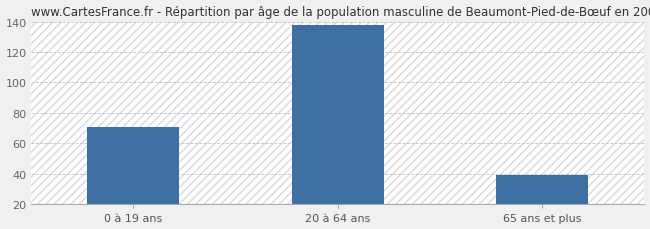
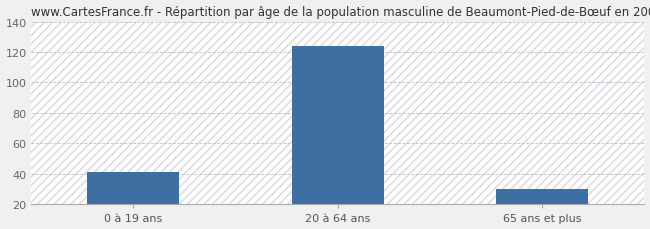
0 à 19 ans: 71 -> 41
20 à 64 ans: 138 -> 124
65 ans et plus: 39 -> 30
